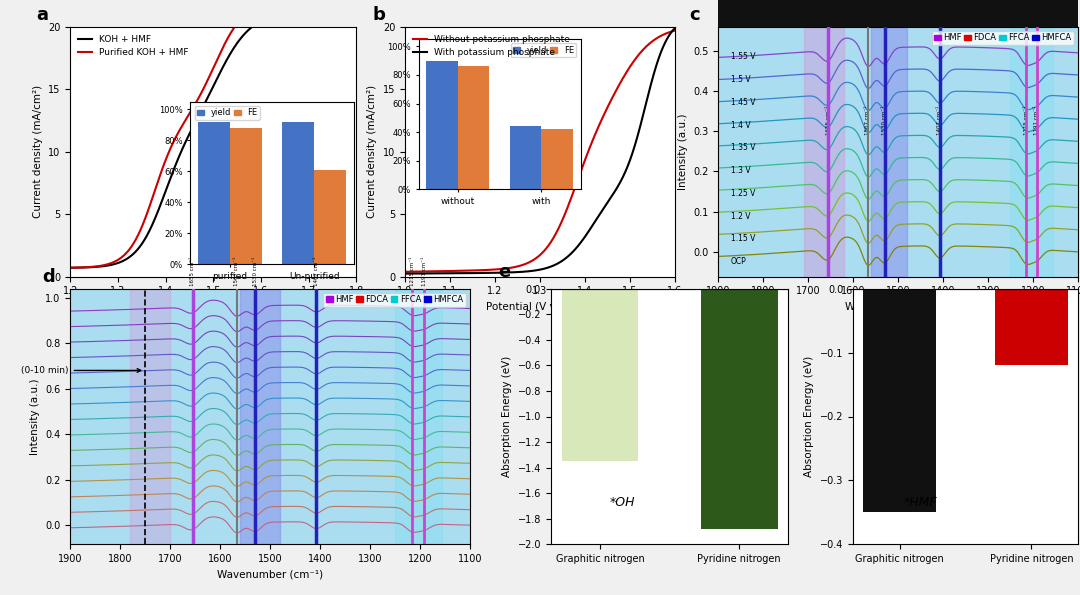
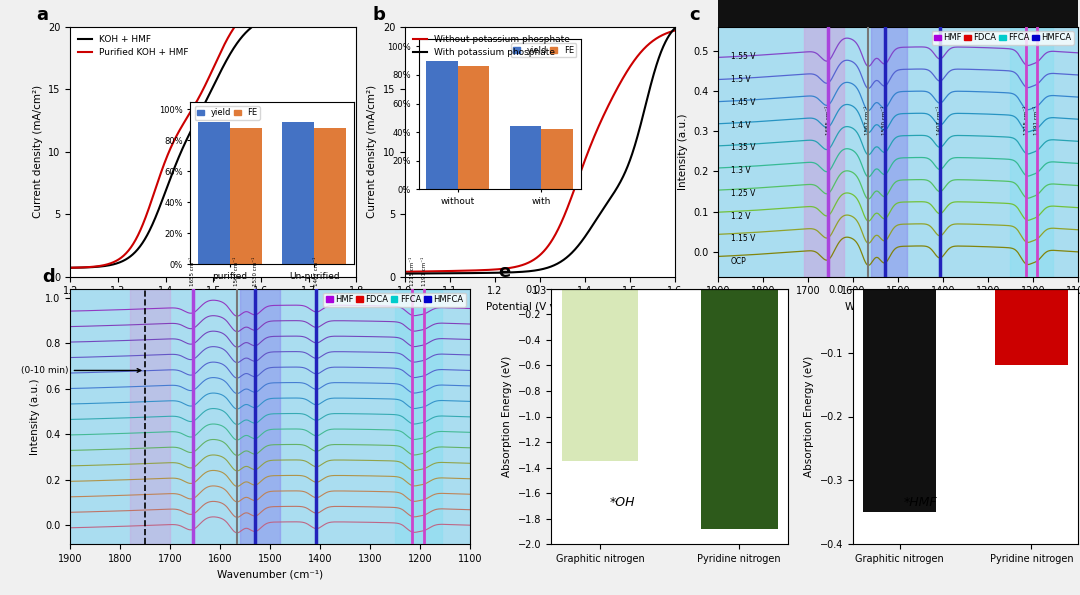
FE/Un-purified: 61% -> 88%
